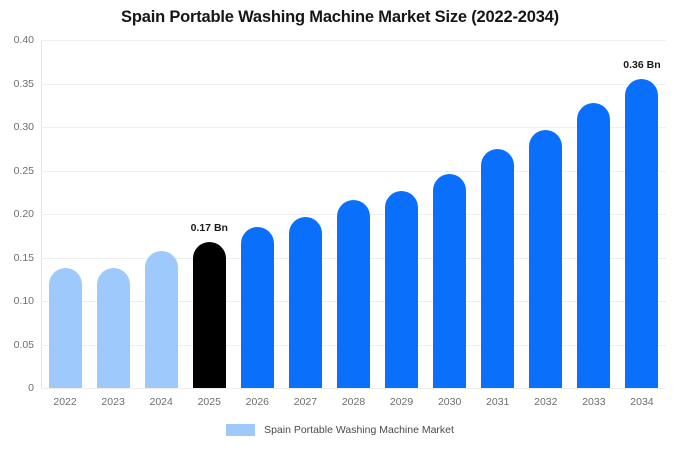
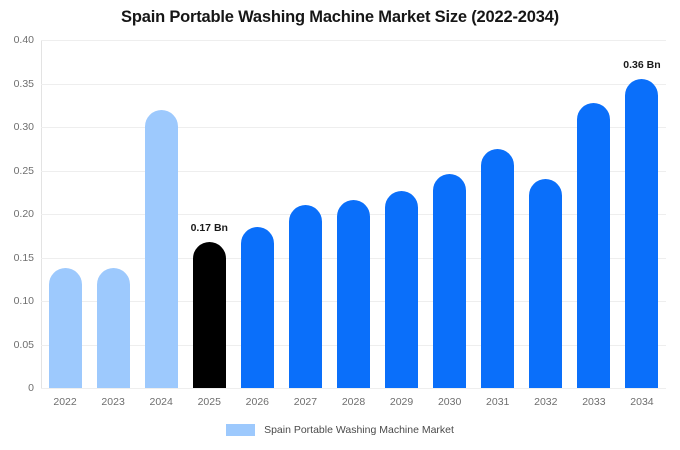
2024: 0.16 -> 0.32
2027: 0.20 -> 0.21
2032: 0.30 -> 0.24
